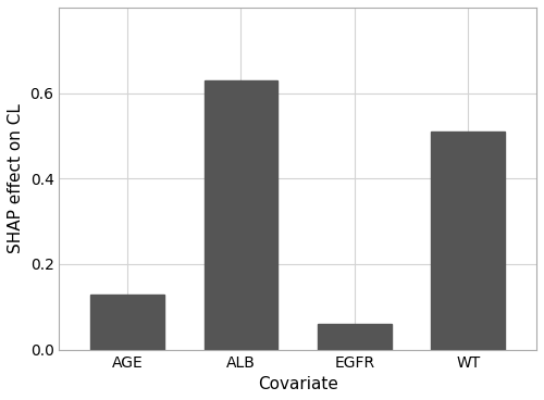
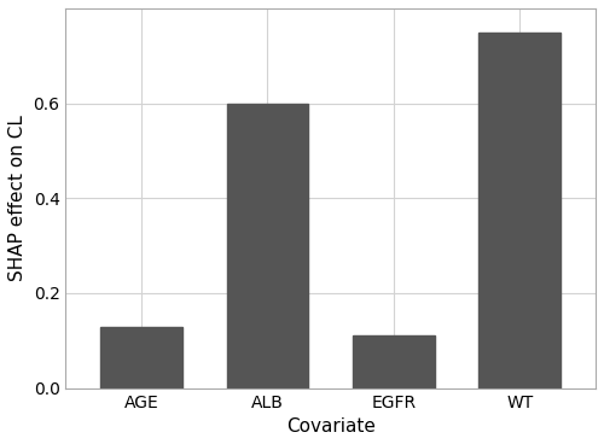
ALB: 0.63 -> 0.60
EGFR: 0.06 -> 0.11
WT: 0.51 -> 0.75
